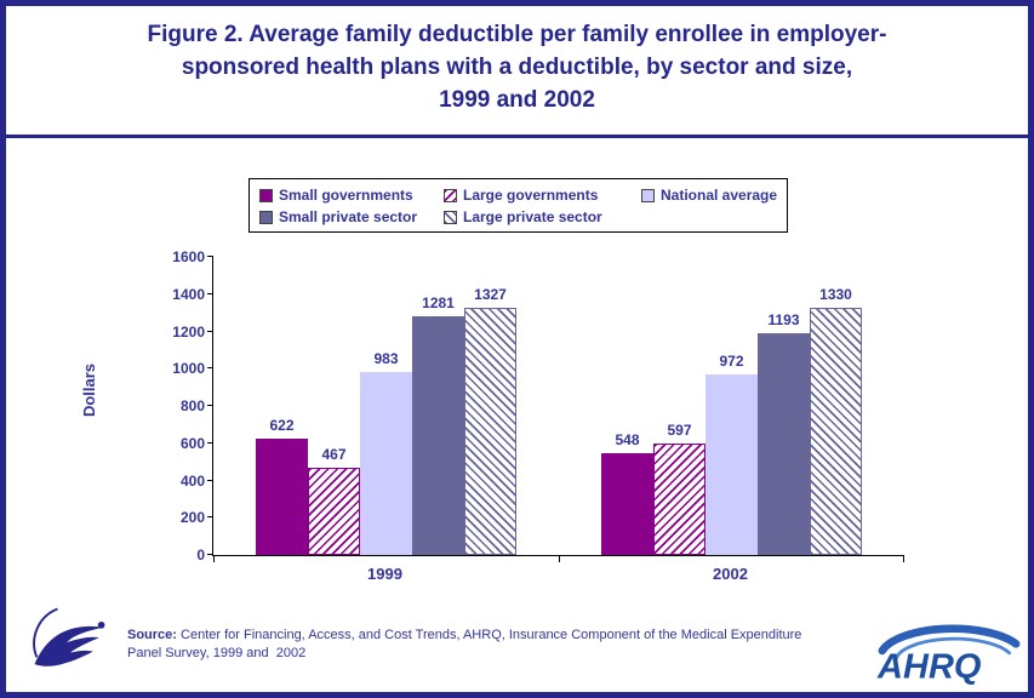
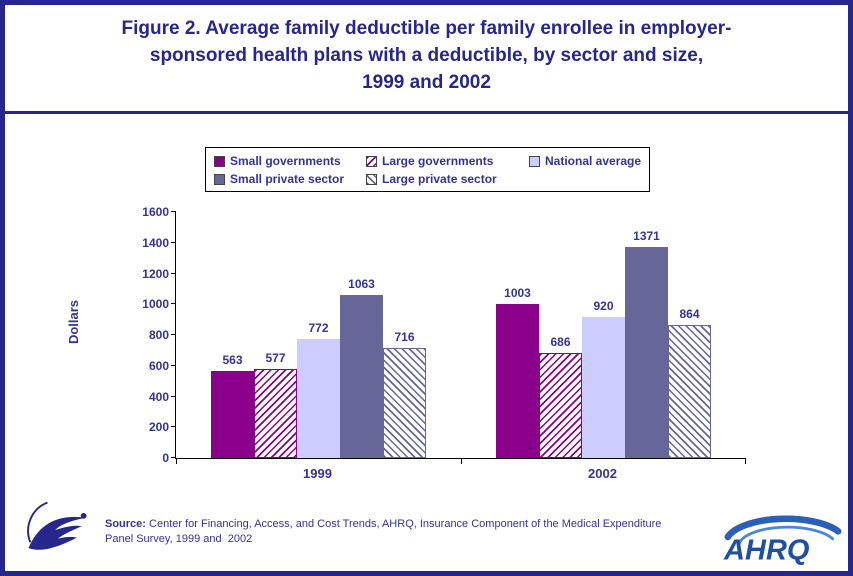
Small governments/1999: 622 -> 563
Large governments/1999: 467 -> 577
National average/1999: 983 -> 772
Small private sector/1999: 1281 -> 1063
Large private sector/1999: 1327 -> 716
Small governments/2002: 548 -> 1003
Large governments/2002: 597 -> 686
National average/2002: 972 -> 920
Small private sector/2002: 1193 -> 1371
Large private sector/2002: 1330 -> 864
